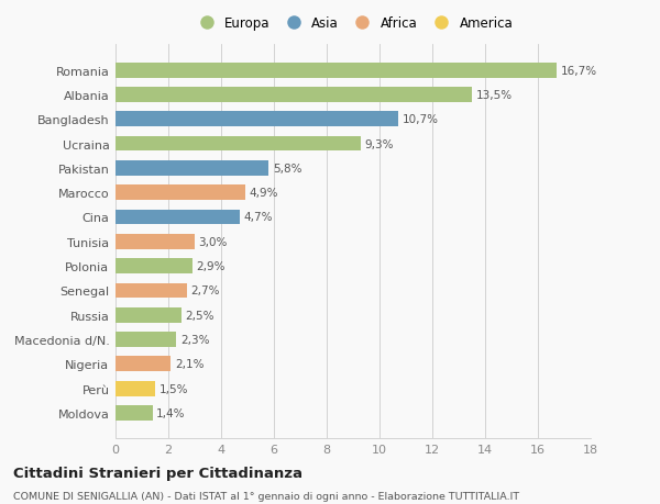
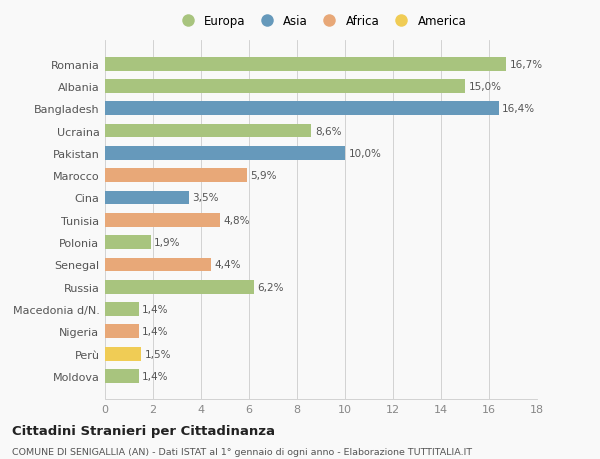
Albania: 13,5% -> 15,0%
Bangladesh: 10,7% -> 16,4%
Ucraina: 9,3% -> 8,6%
Pakistan: 5,8% -> 10,0%
Marocco: 4,9% -> 5,9%
Cina: 4,7% -> 3,5%
Tunisia: 3,0% -> 4,8%
Polonia: 2,9% -> 1,9%
Senegal: 2,7% -> 4,4%
Russia: 2,5% -> 6,2%
Macedonia d/N.: 2,3% -> 1,4%
Nigeria: 2,1% -> 1,4%
